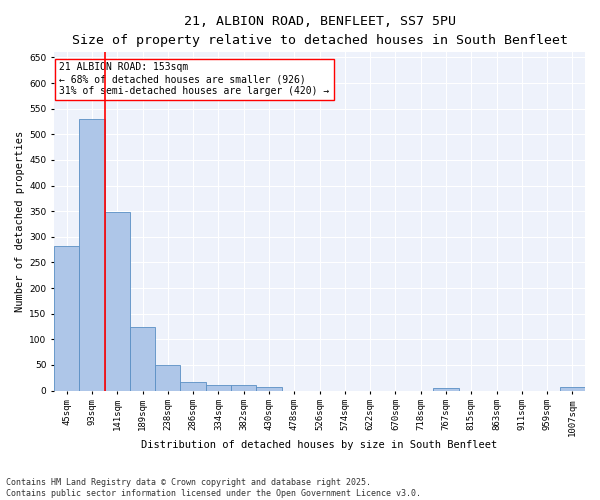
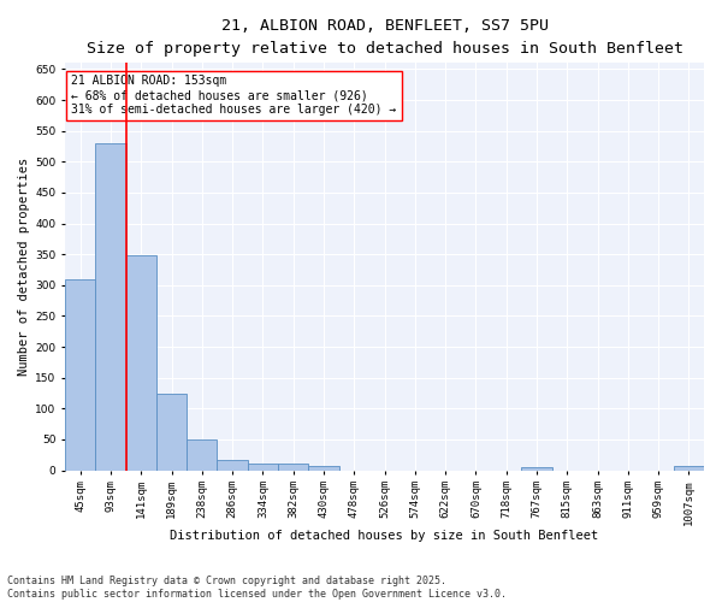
45sqm: 283 -> 310
